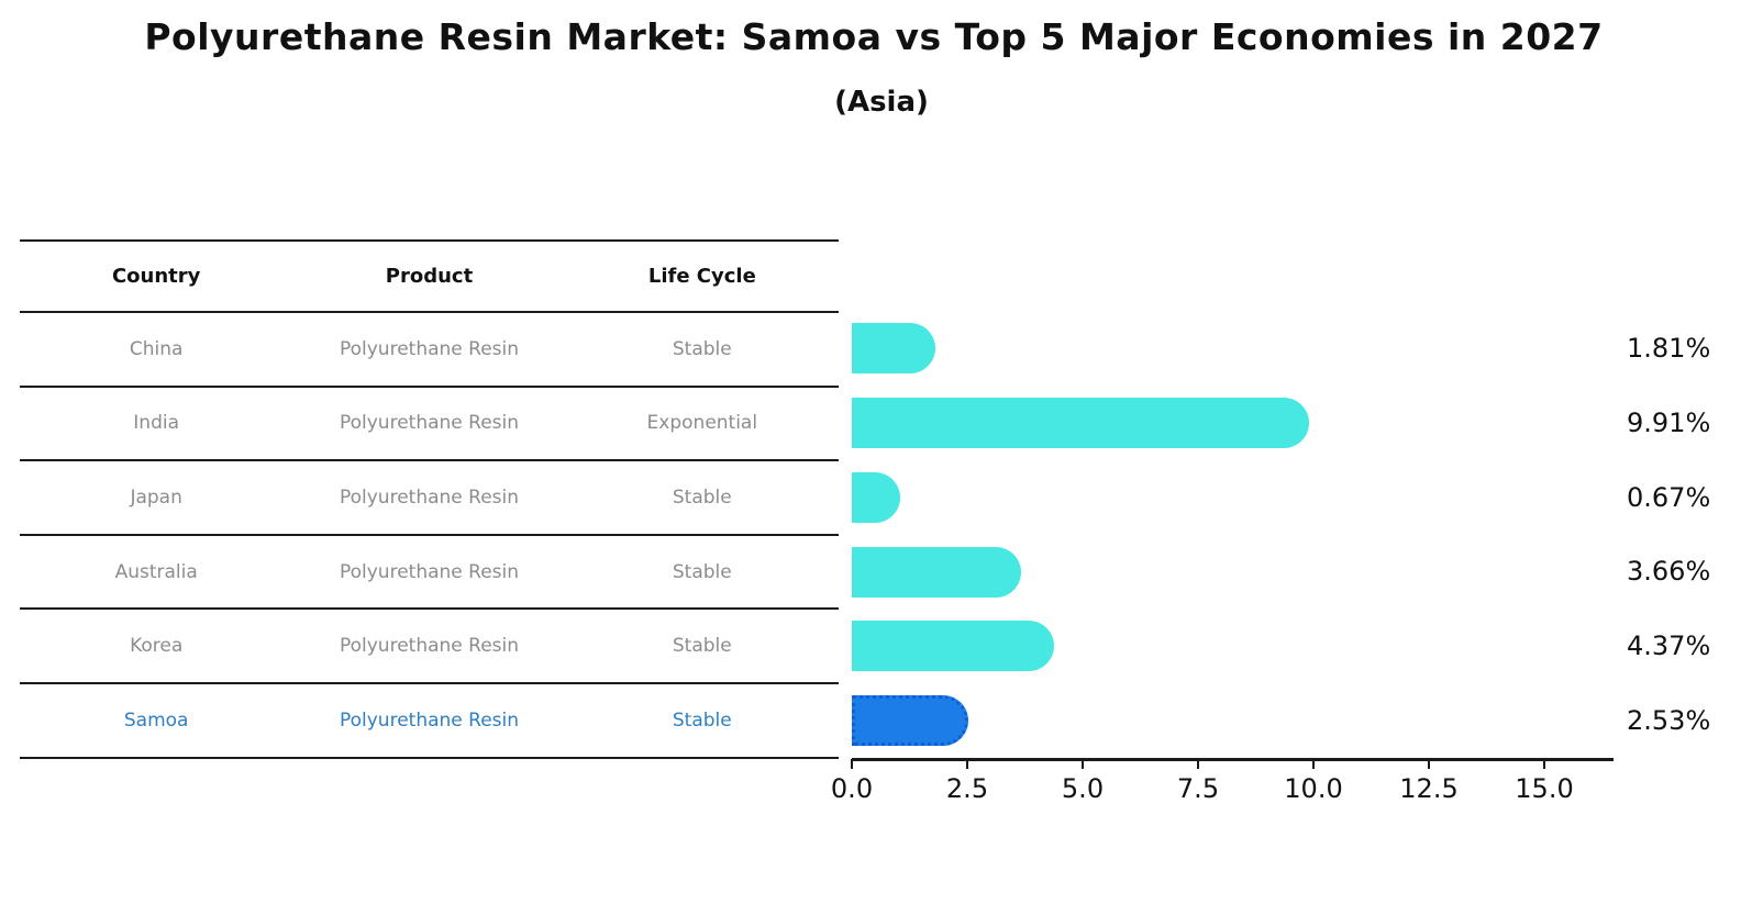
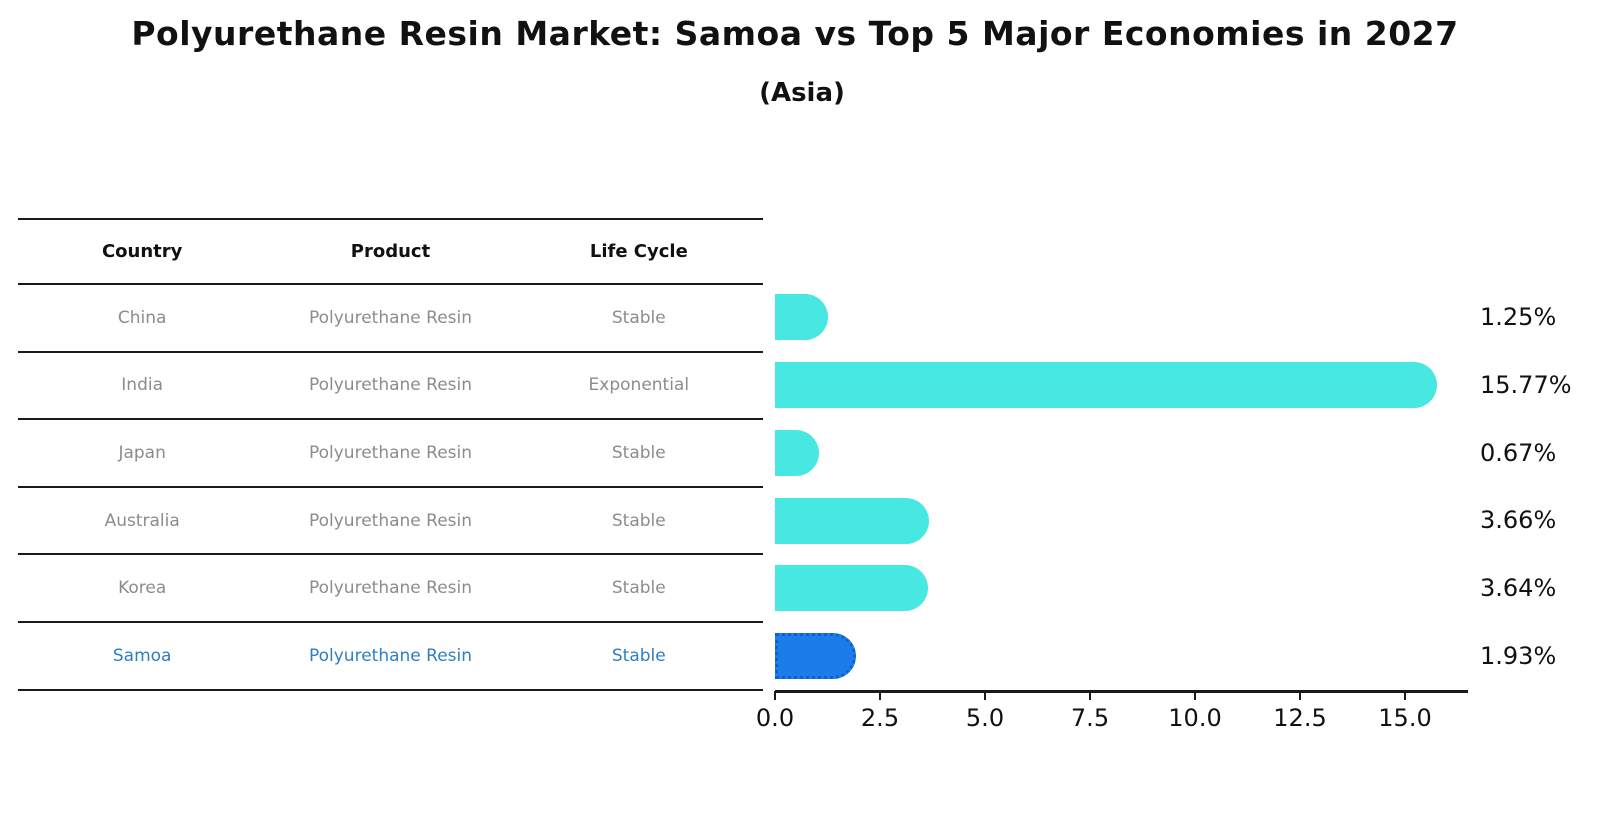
China: 1.81% -> 1.25%
India: 9.91% -> 15.77%
Korea: 4.37% -> 3.64%
Samoa: 2.53% -> 1.93%
